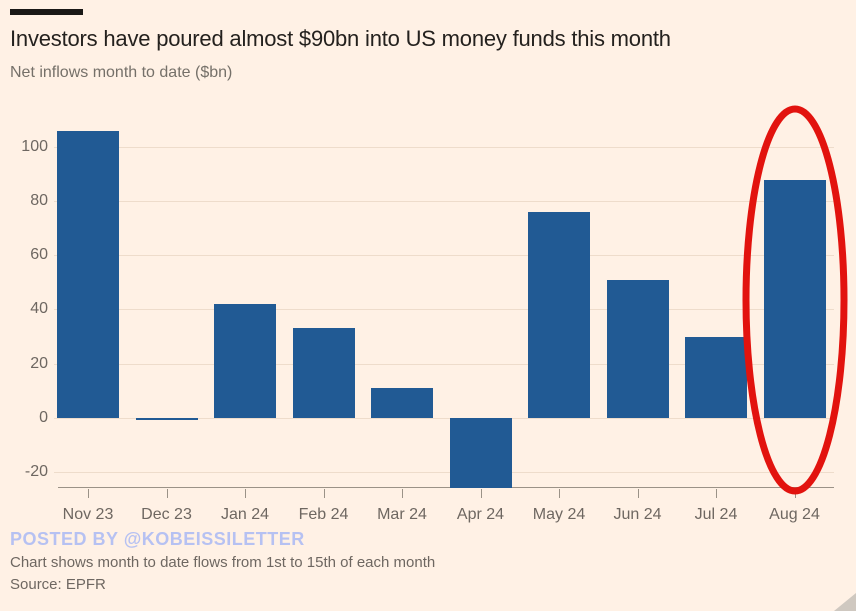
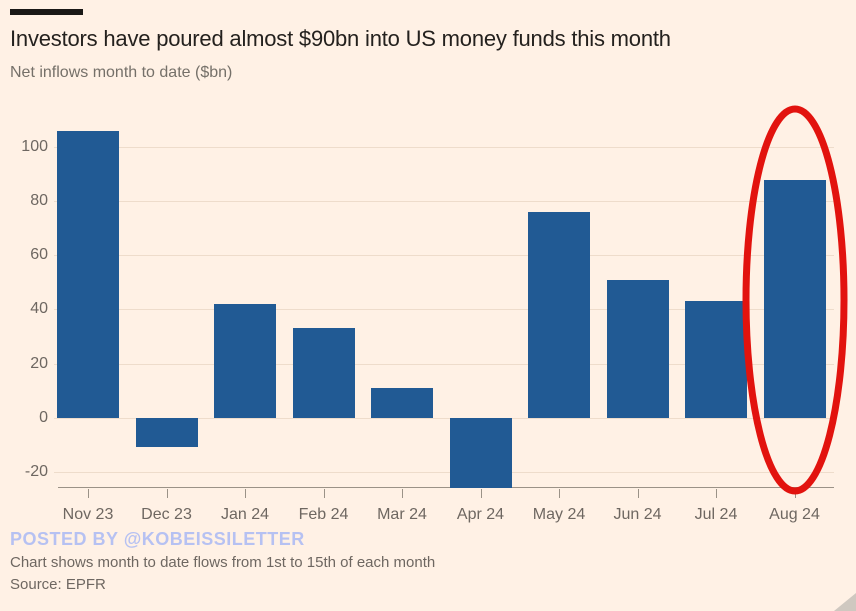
Dec 23: -1 -> -11
Jul 24: 30 -> 43
